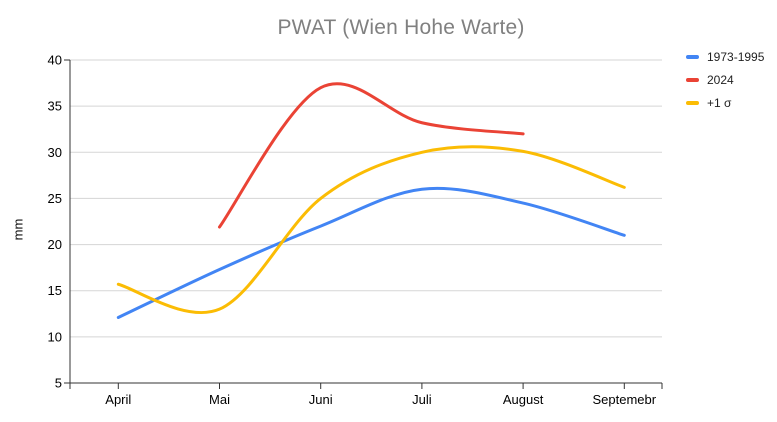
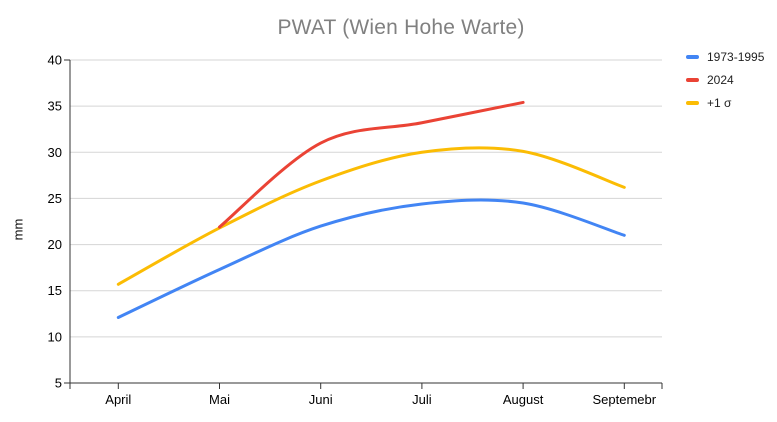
+1 σ/Mai: 13 -> 22
2024/Juni: 37 -> 31
+1 σ/Juni: 25 -> 27
1973-1995/Juli: 26 -> 24
2024/August: 32 -> 35
